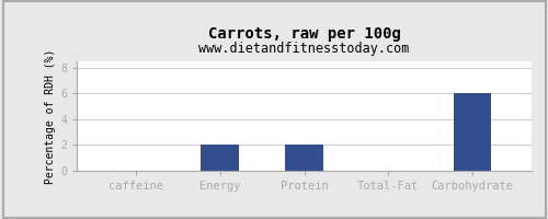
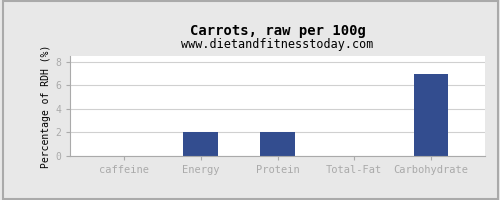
Carbohydrate: 6 -> 7
